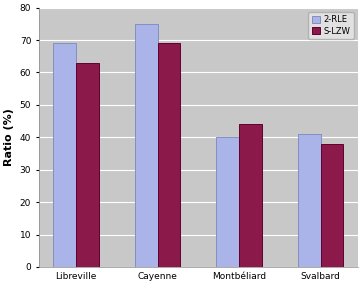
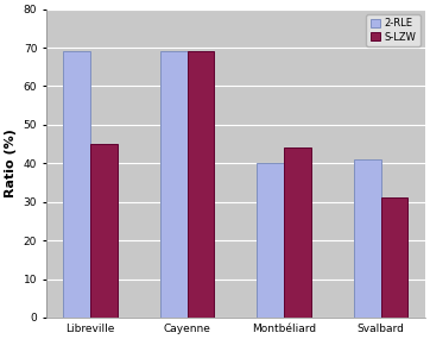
S-LZW/Libreville: 63 -> 45
2-RLE/Cayenne: 75 -> 69
S-LZW/Svalbard: 38 -> 31
